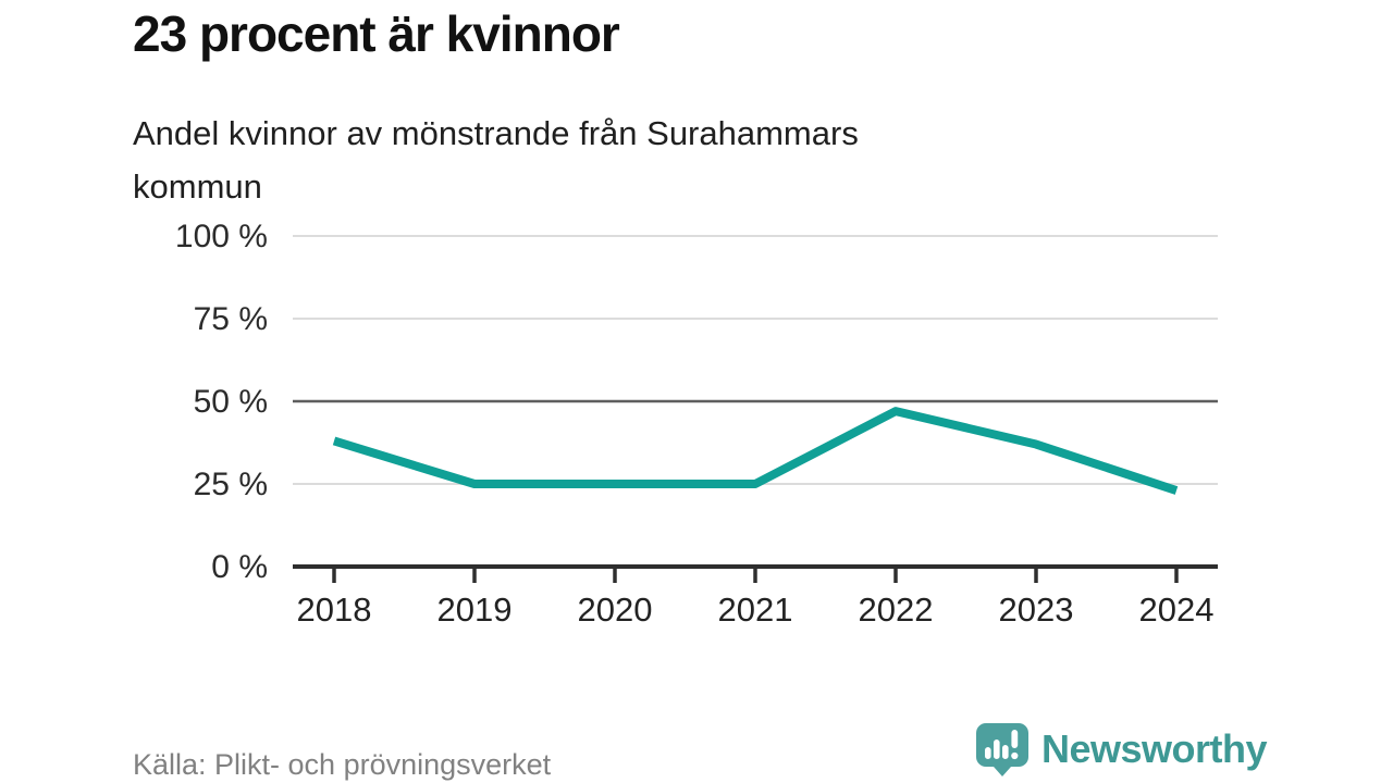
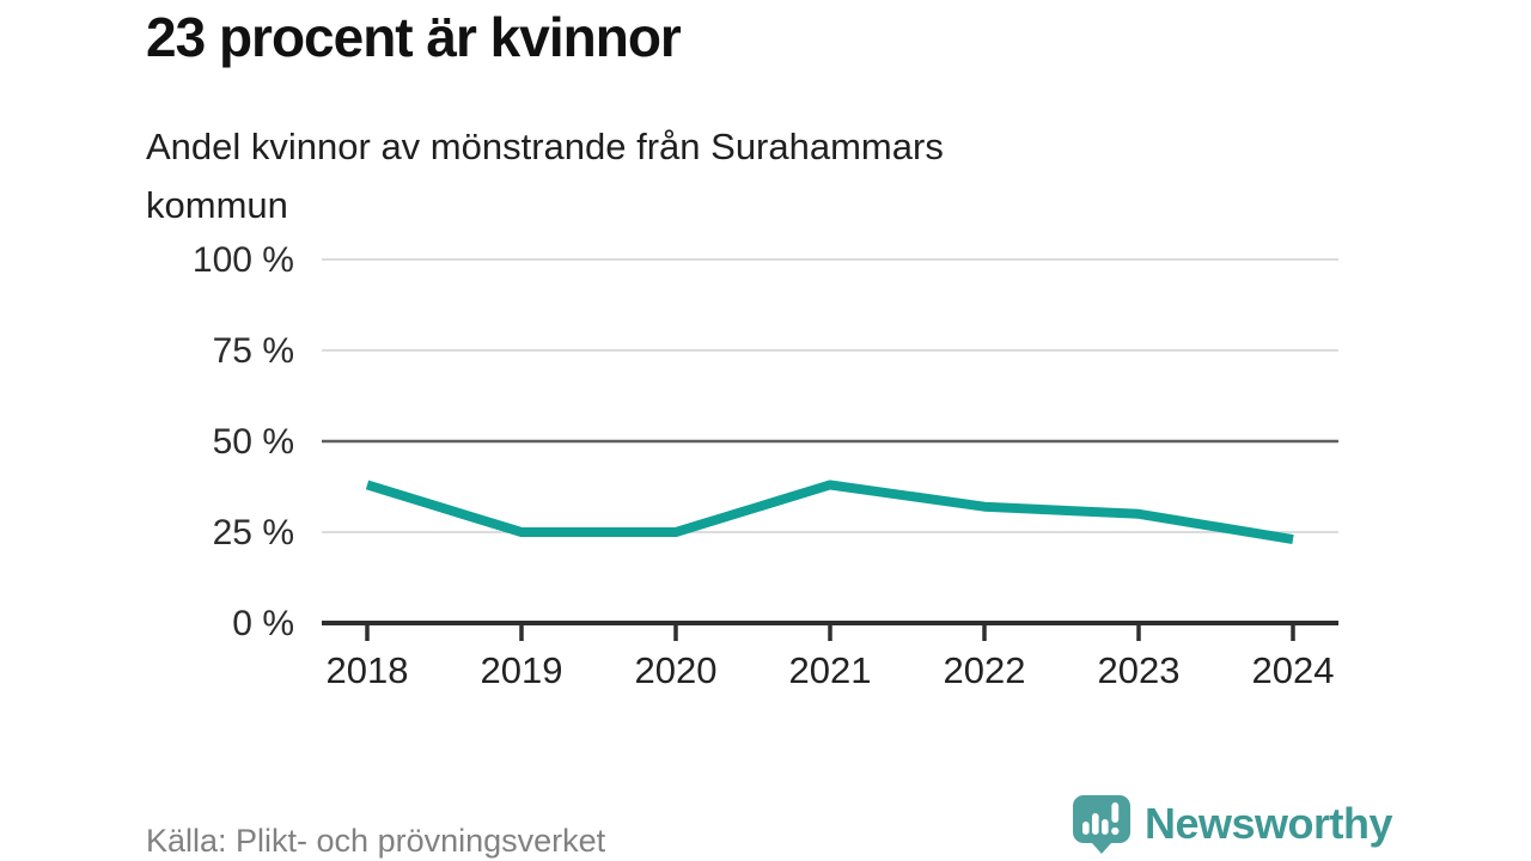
2021: 25% -> 38%
2022: 47% -> 32%
2023: 37% -> 30%
